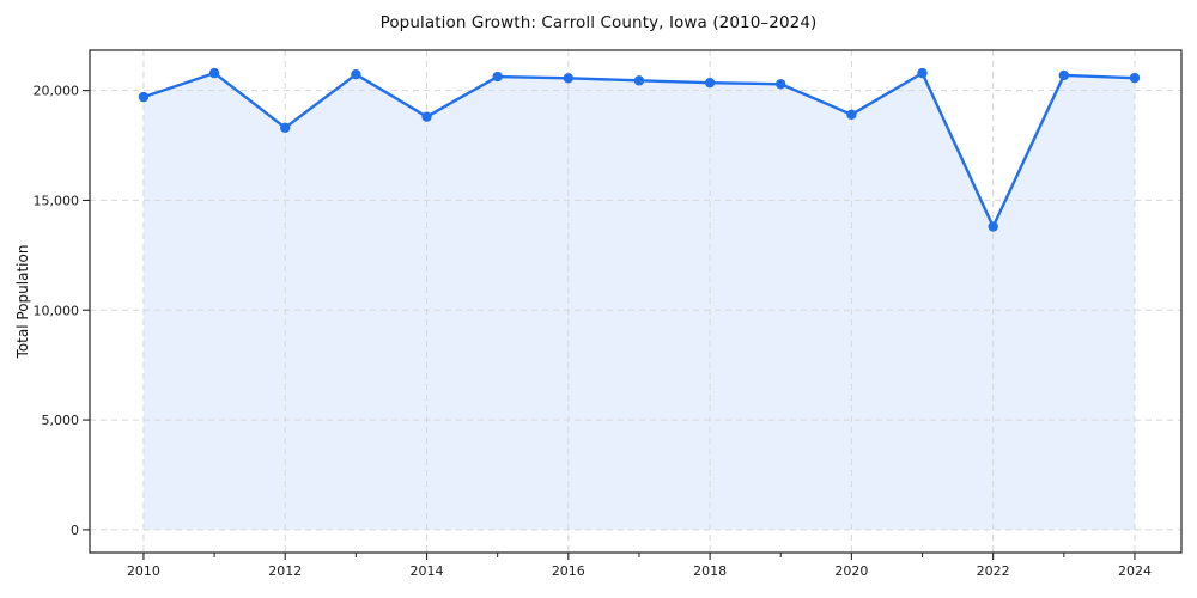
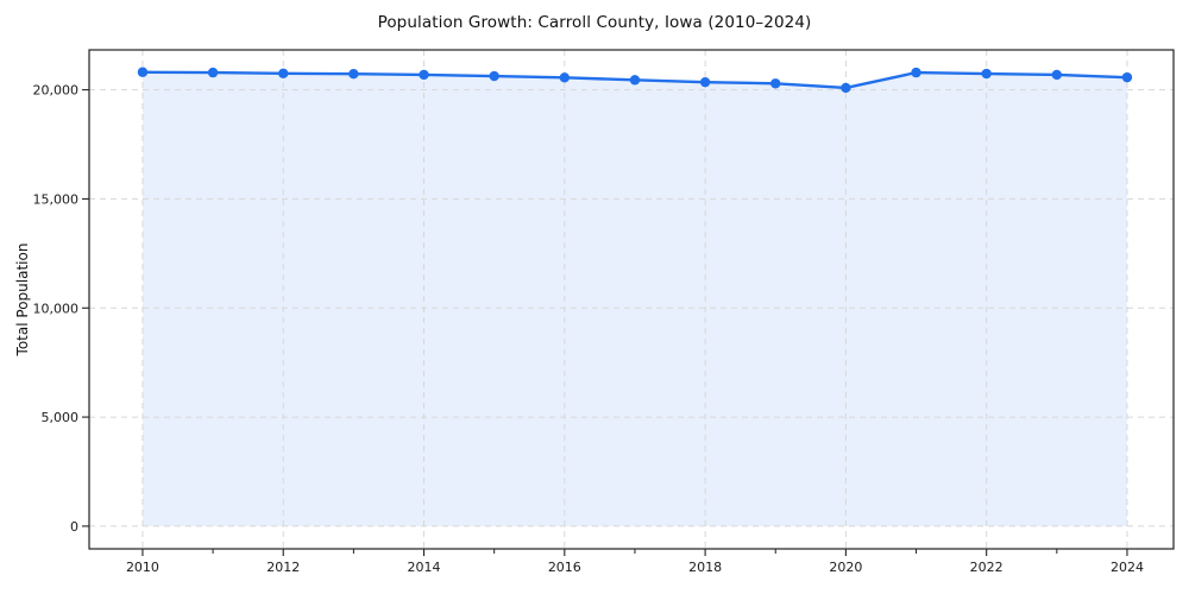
2010: 19700 -> 20800
2012: 18300 -> 20800
2014: 18800 -> 20700
2020: 18900 -> 20100
2022: 13800 -> 20700
